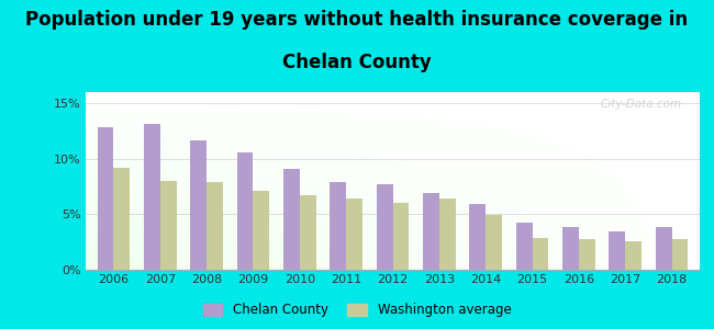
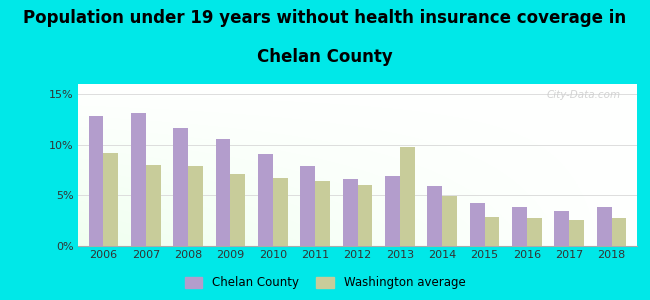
Chelan County/2012: 7.7% -> 6.6%
Washington average/2013: 6.4% -> 9.8%
